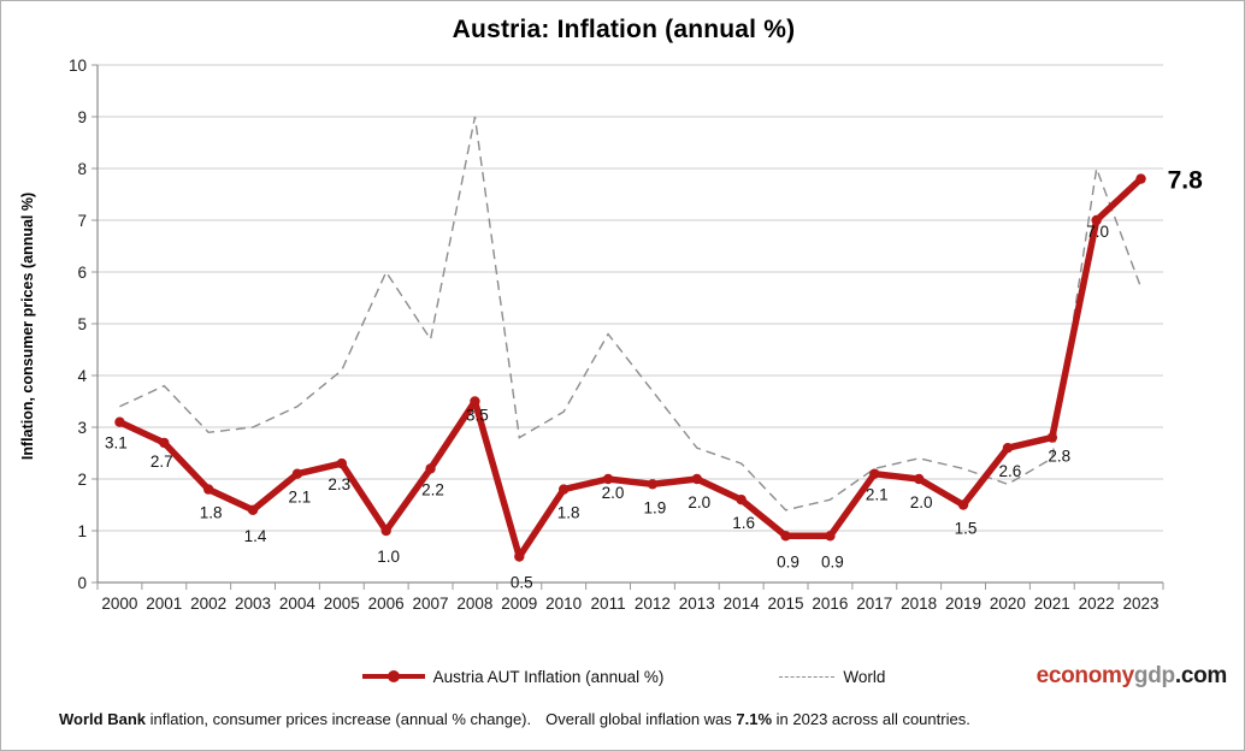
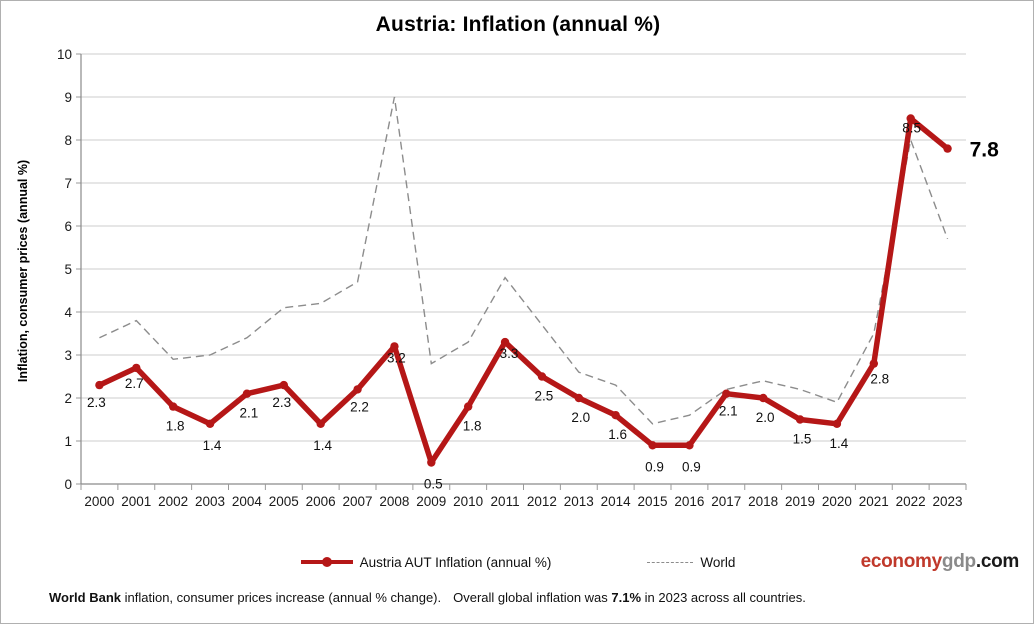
Austria AUT Inflation (annual %)/2000: 3.1 -> 2.3
Austria AUT Inflation (annual %)/2006: 1.0 -> 1.4
World/2006: 6.0 -> 4.2
Austria AUT Inflation (annual %)/2008: 3.5 -> 3.2
Austria AUT Inflation (annual %)/2011: 2.0 -> 3.3
Austria AUT Inflation (annual %)/2012: 1.9 -> 2.5
Austria AUT Inflation (annual %)/2020: 2.6 -> 1.4
World/2021: 2.4 -> 3.5
Austria AUT Inflation (annual %)/2022: 7.0 -> 8.5
